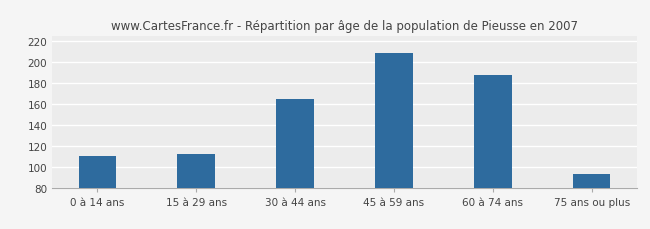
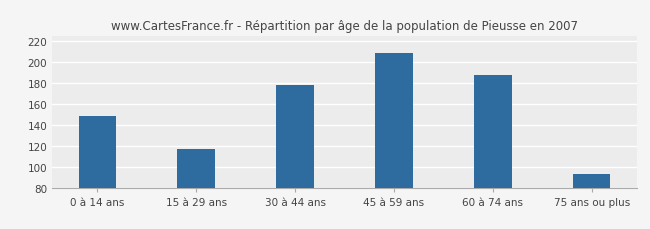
0 à 14 ans: 110 -> 148
15 à 29 ans: 112 -> 117
30 à 44 ans: 165 -> 178
